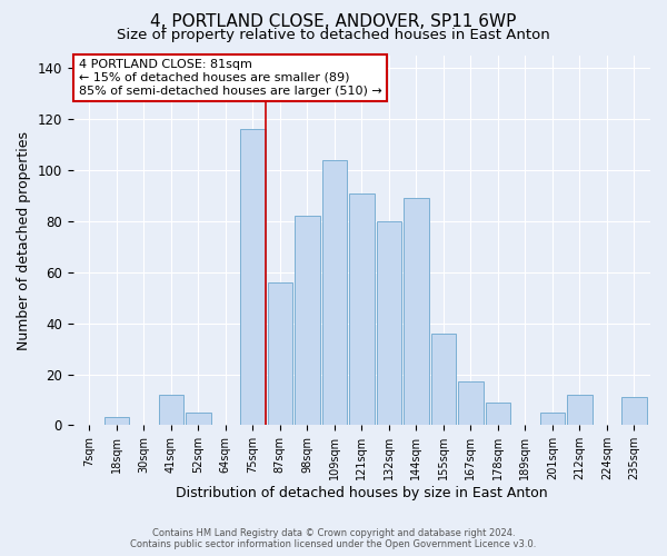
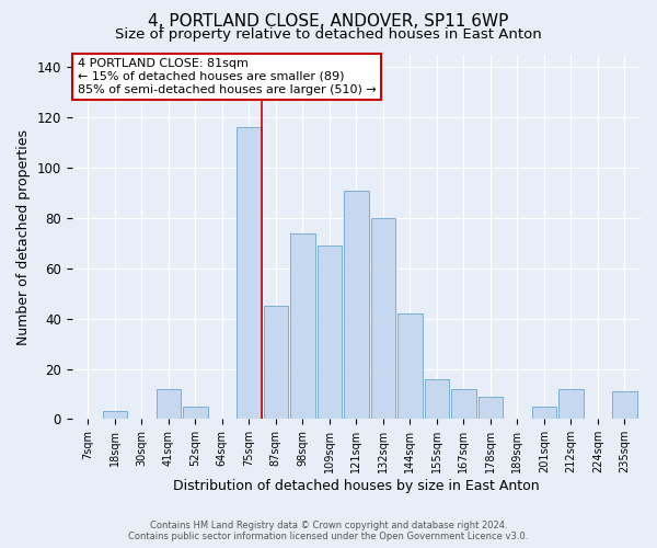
87sqm: 56 -> 45
98sqm: 82 -> 74
109sqm: 104 -> 69
144sqm: 89 -> 42
155sqm: 36 -> 16
167sqm: 17 -> 12
